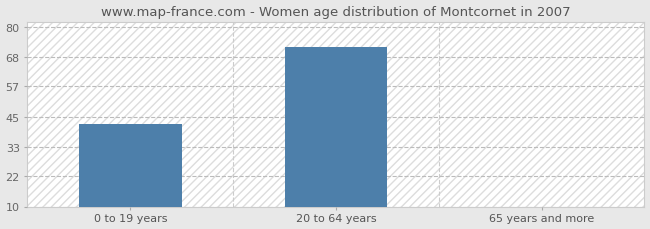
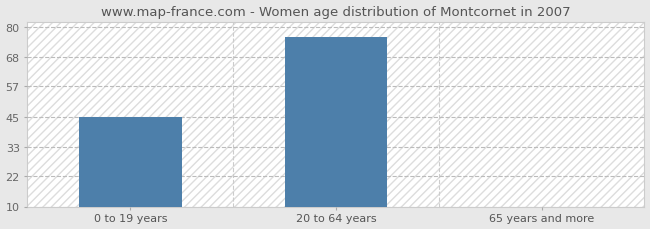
0 to 19 years: 42 -> 45
20 to 64 years: 72 -> 76
